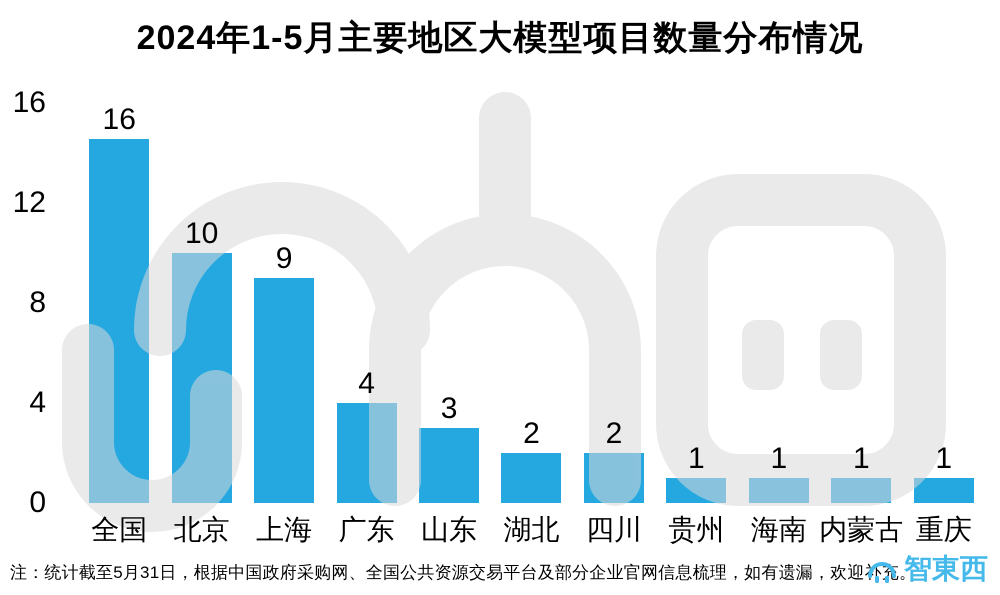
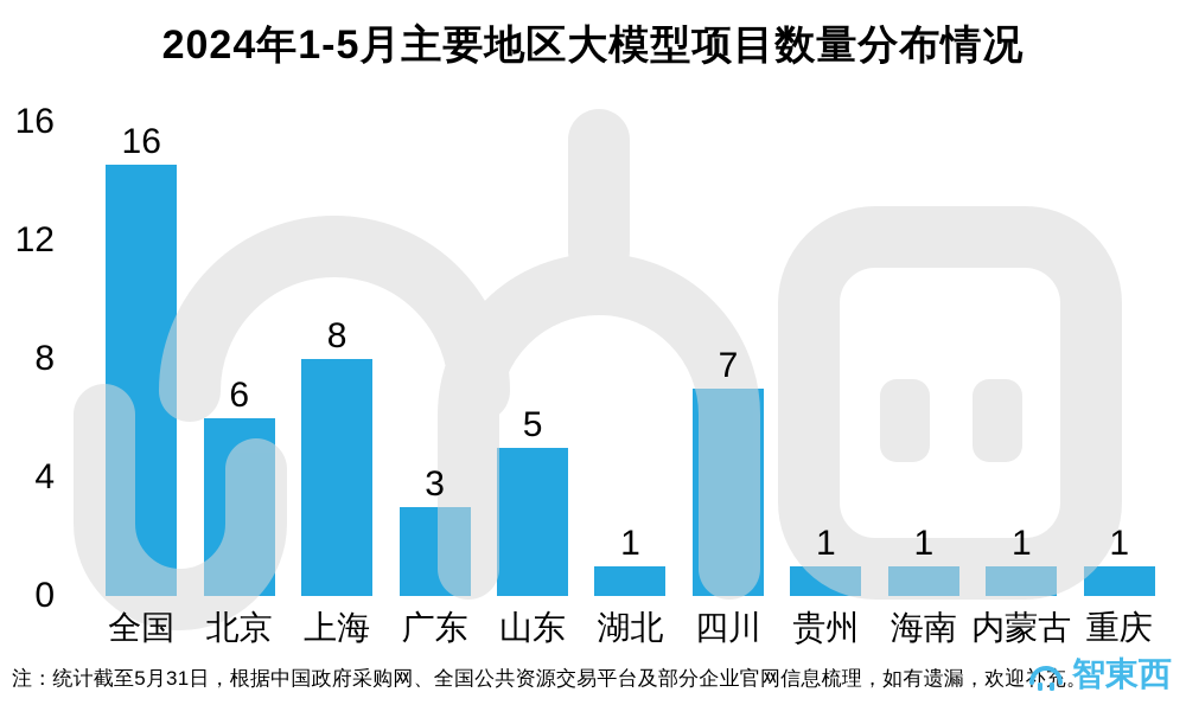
北京: 10 -> 6
上海: 9 -> 8
广东: 4 -> 3
山东: 3 -> 5
湖北: 2 -> 1
四川: 2 -> 7
